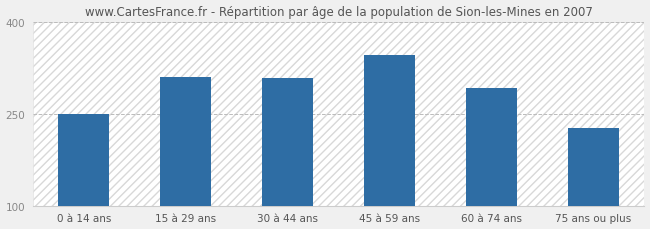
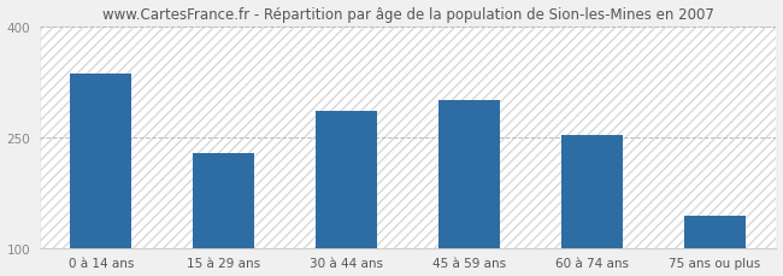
0 à 14 ans: 250 -> 335
15 à 29 ans: 310 -> 228
30 à 44 ans: 308 -> 285
45 à 59 ans: 346 -> 300
60 à 74 ans: 292 -> 252
75 ans ou plus: 226 -> 143
